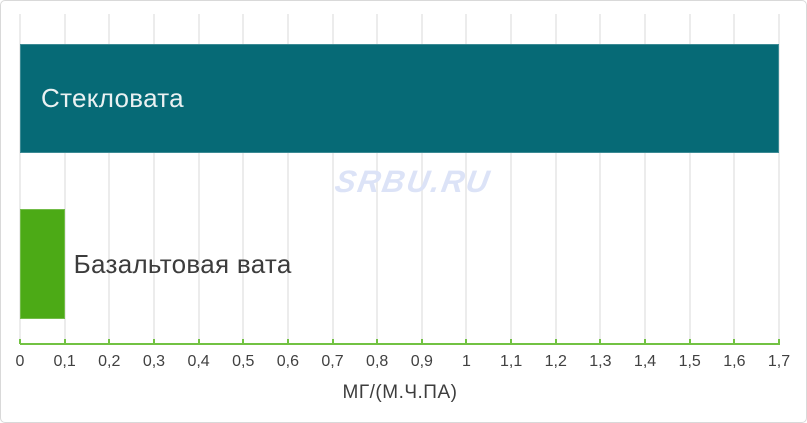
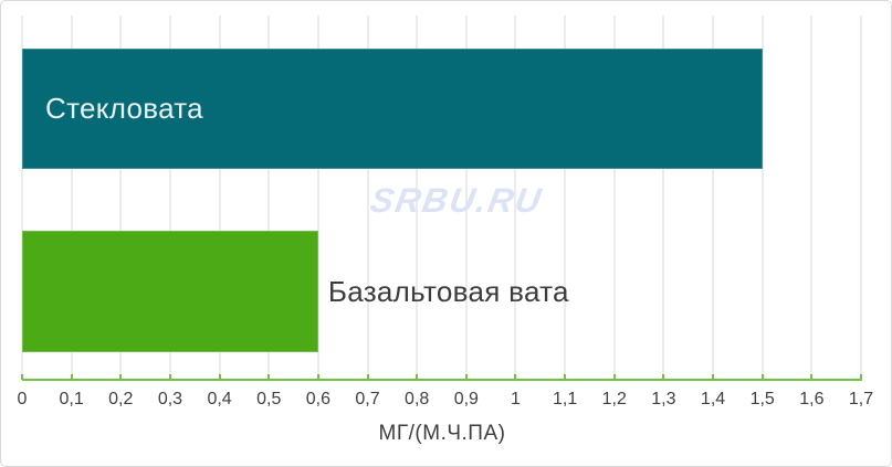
Стекловата: 1,7 -> 1,5
Базальтовая вата: 0,1 -> 0,6
